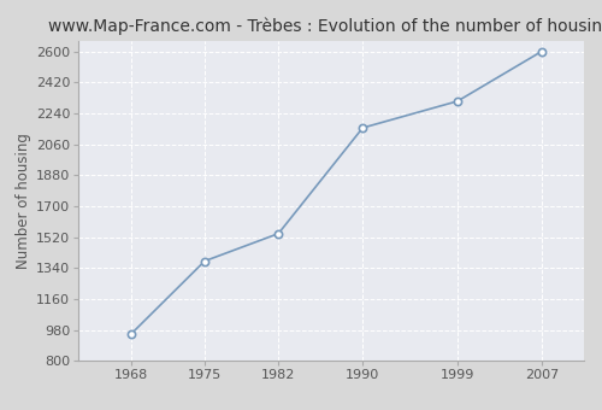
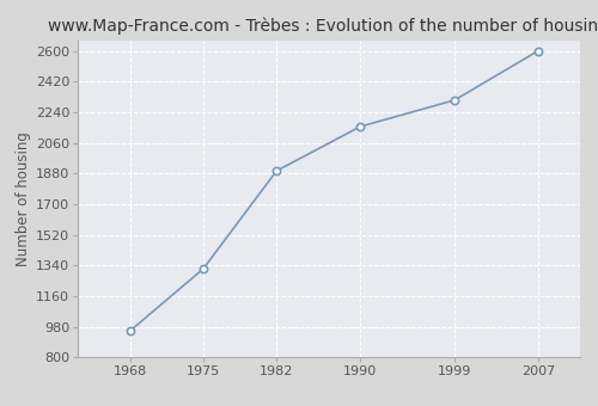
1975: 1380 -> 1320
1982: 1540 -> 1900
